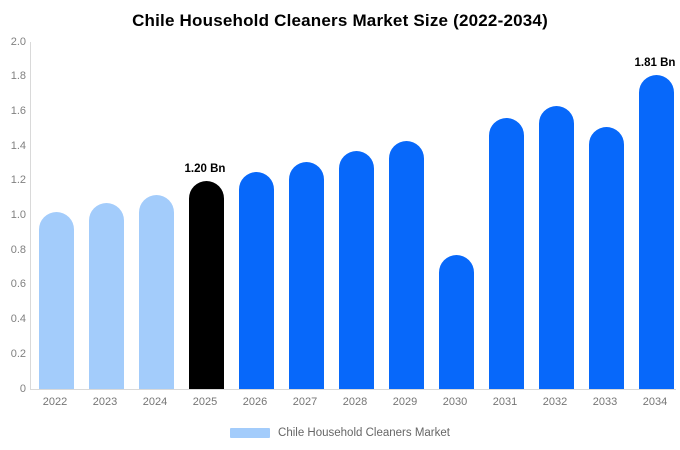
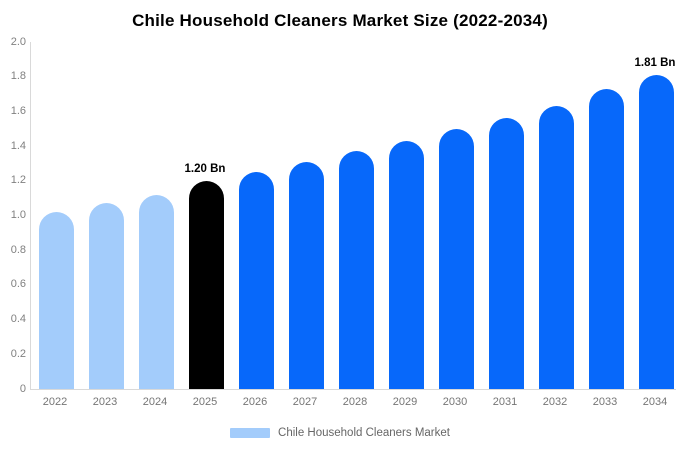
2030: 0.77 -> 1.50
2033: 1.51 -> 1.73
